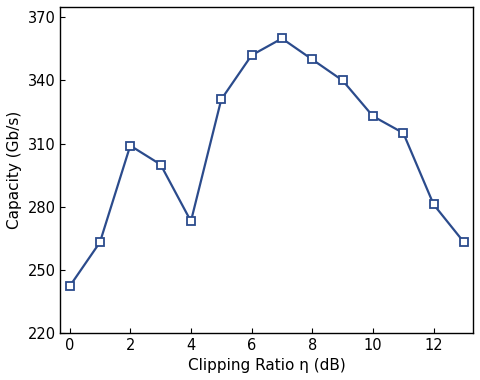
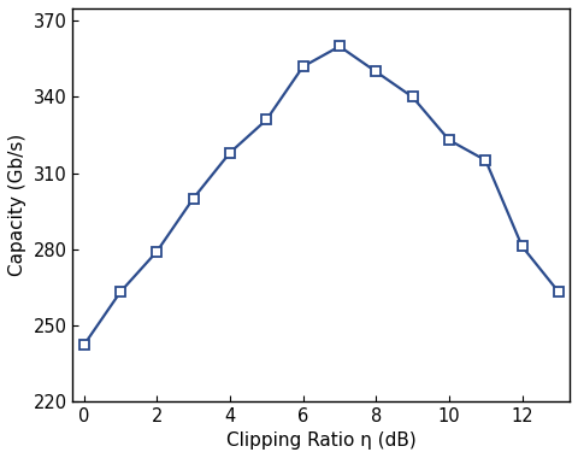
2: 309 -> 279
4: 273 -> 318
